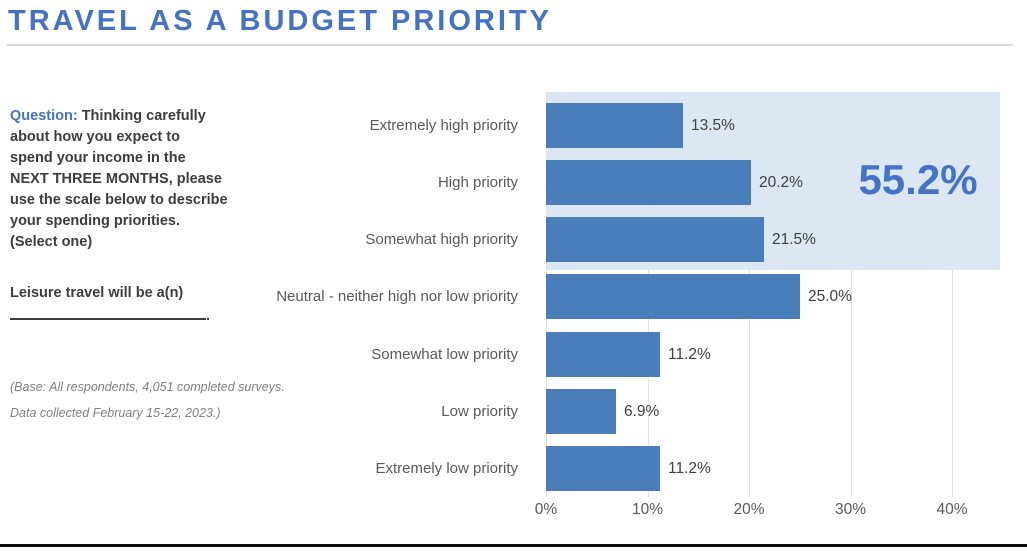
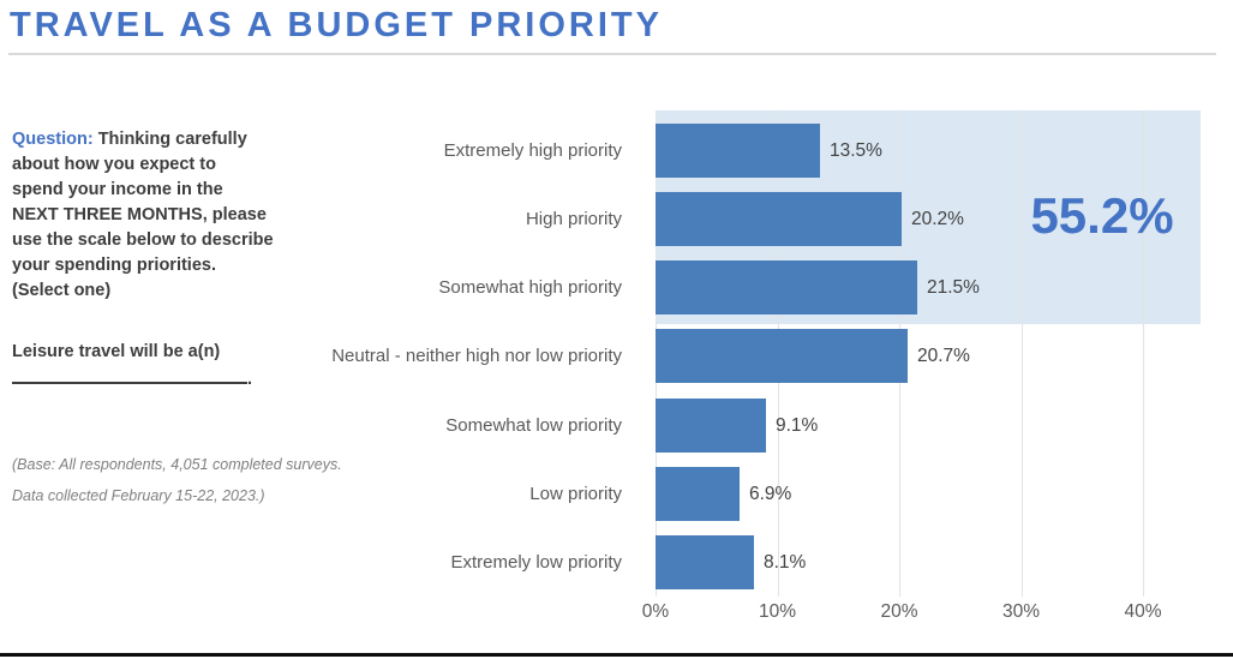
Neutral - neither high nor low priority: 25.0% -> 20.7%
Somewhat low priority: 11.2% -> 9.1%
Extremely low priority: 11.2% -> 8.1%
